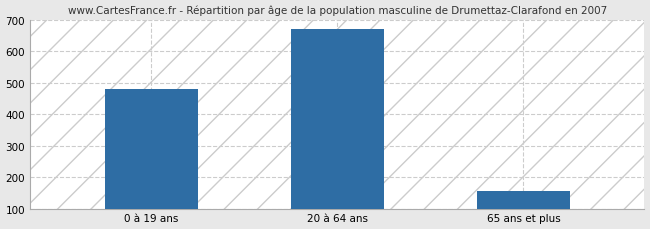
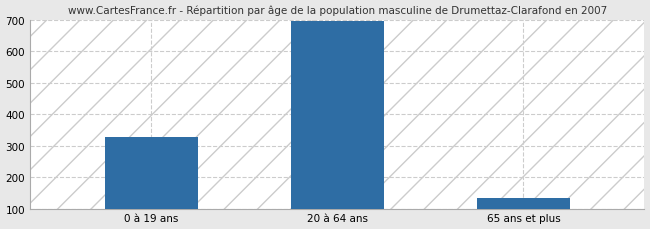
0 à 19 ans: 480 -> 328
20 à 64 ans: 670 -> 697
65 ans et plus: 155 -> 133
